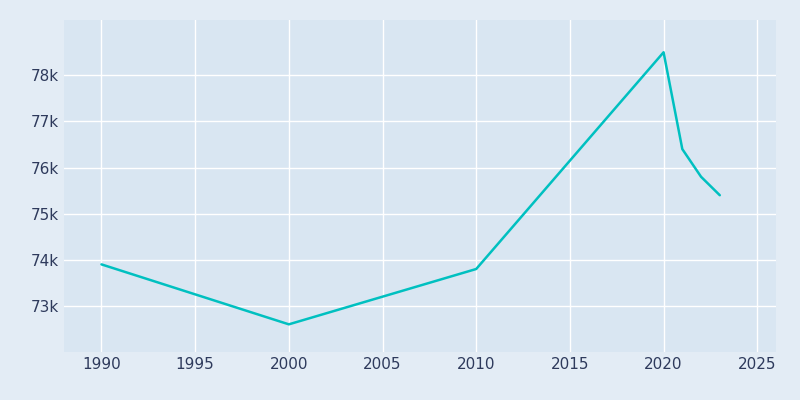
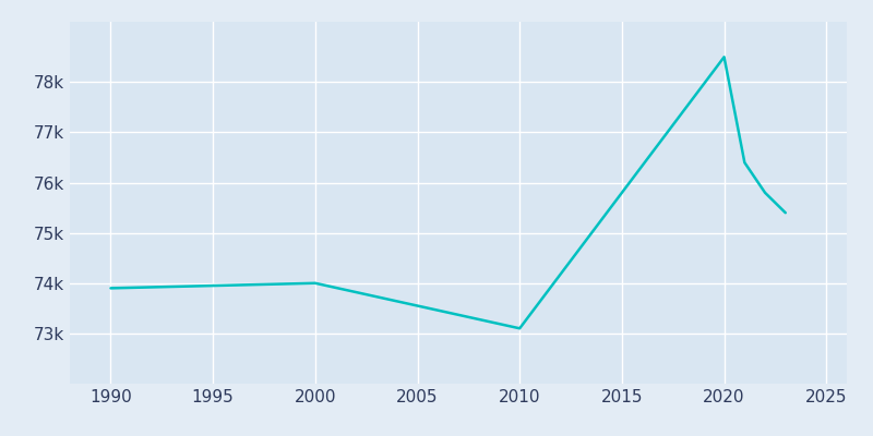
2000: 72.6k -> 74.0k
2010: 73.8k -> 73.1k
